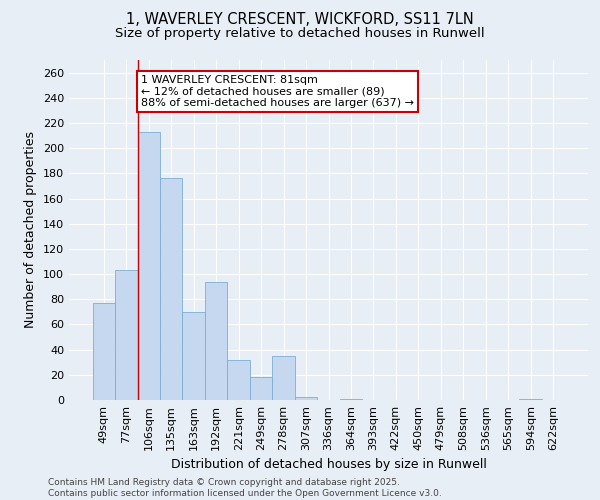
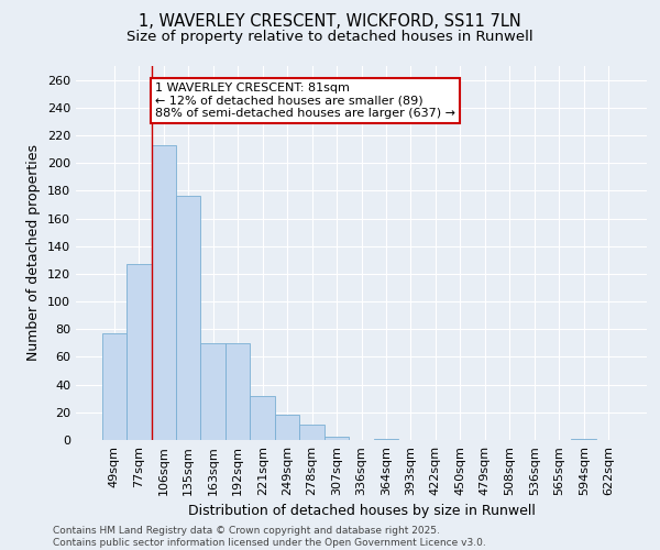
77sqm: 103 -> 127
192sqm: 94 -> 70
278sqm: 35 -> 11
